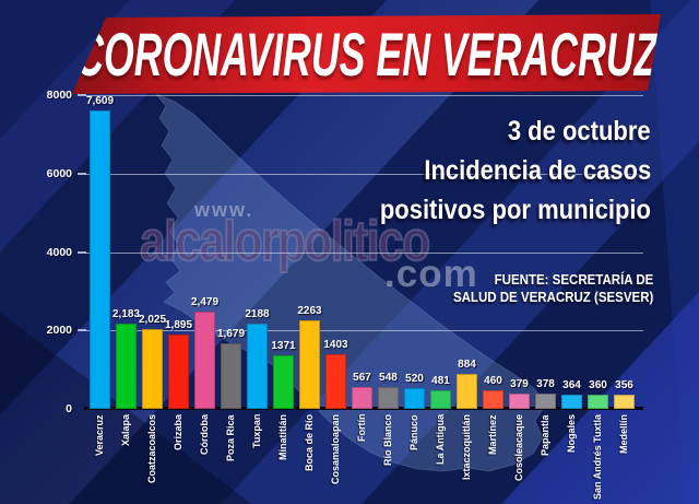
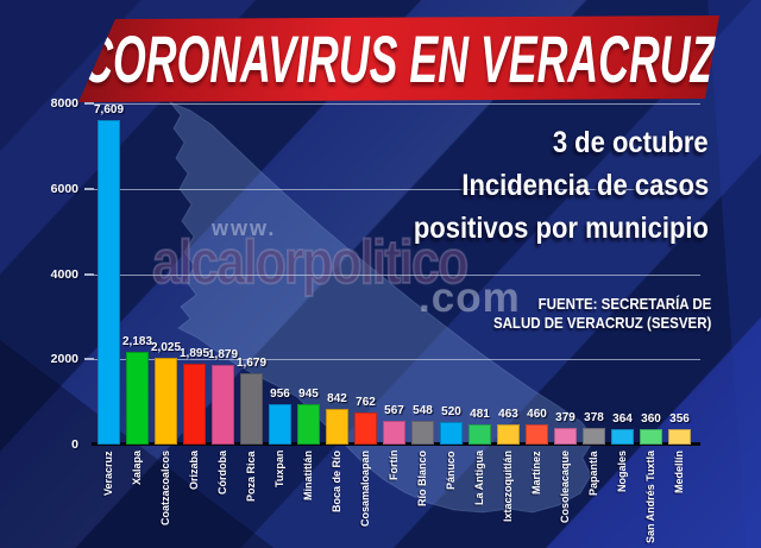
Córdoba: 2,479 -> 1,879
Tuxpan: 2188 -> 956
Minatitlán: 1371 -> 945
Boca de Río: 2263 -> 842
Cosamaloapan: 1403 -> 762
Ixtaczoquitlán: 884 -> 463
